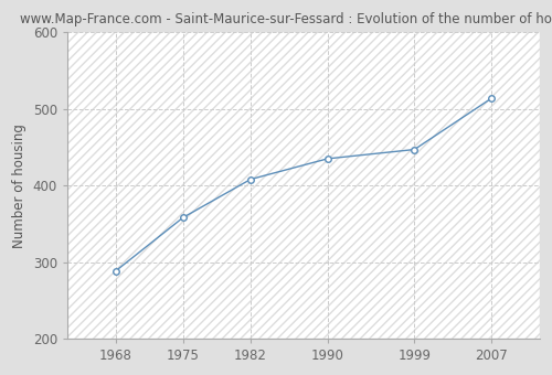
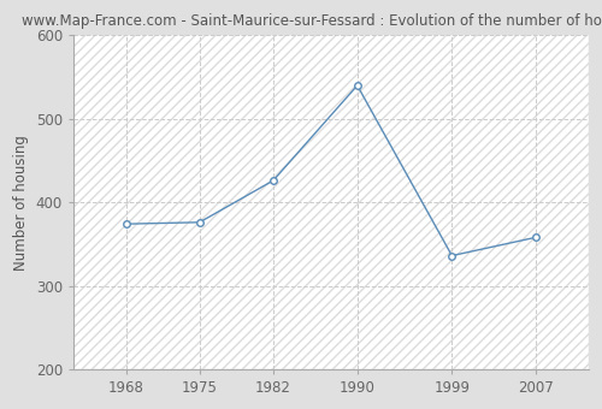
1968: 288 -> 374
1975: 358 -> 376
1982: 408 -> 426
1990: 435 -> 540
1999: 447 -> 336
2007: 514 -> 358
